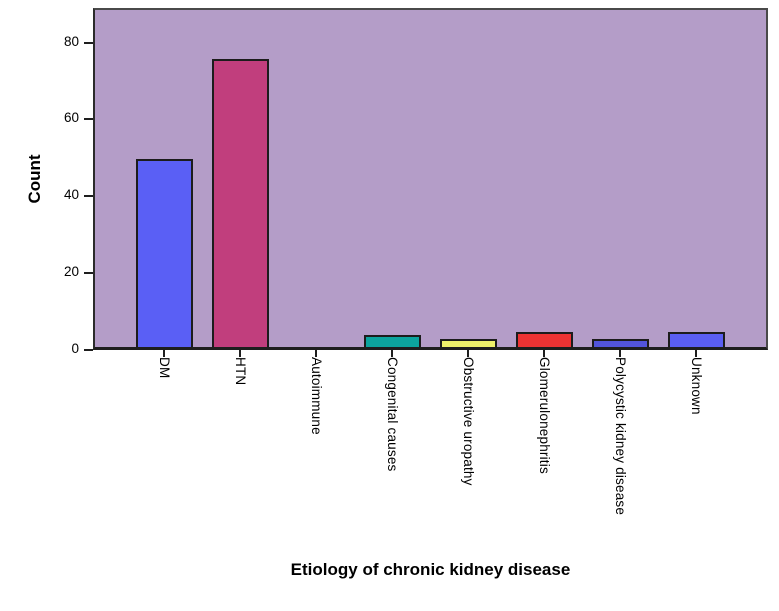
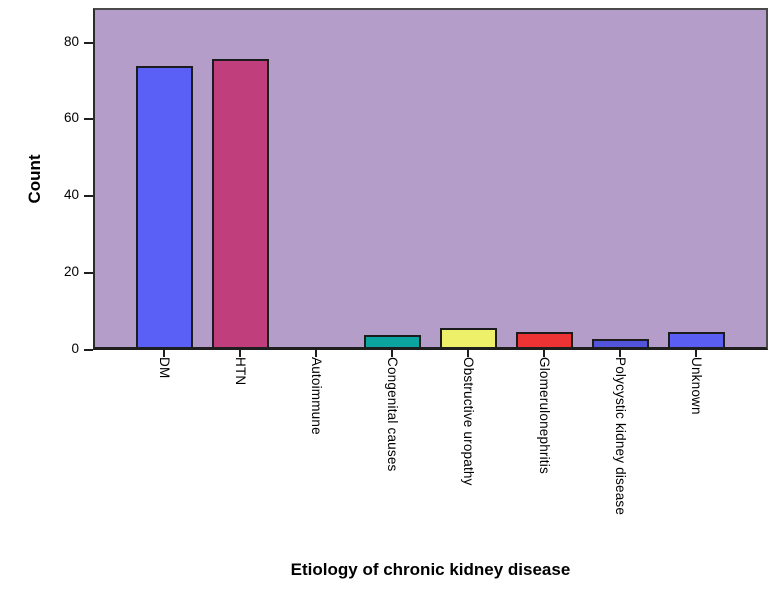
DM: 49 -> 73
Obstructive uropathy: 2 -> 5
